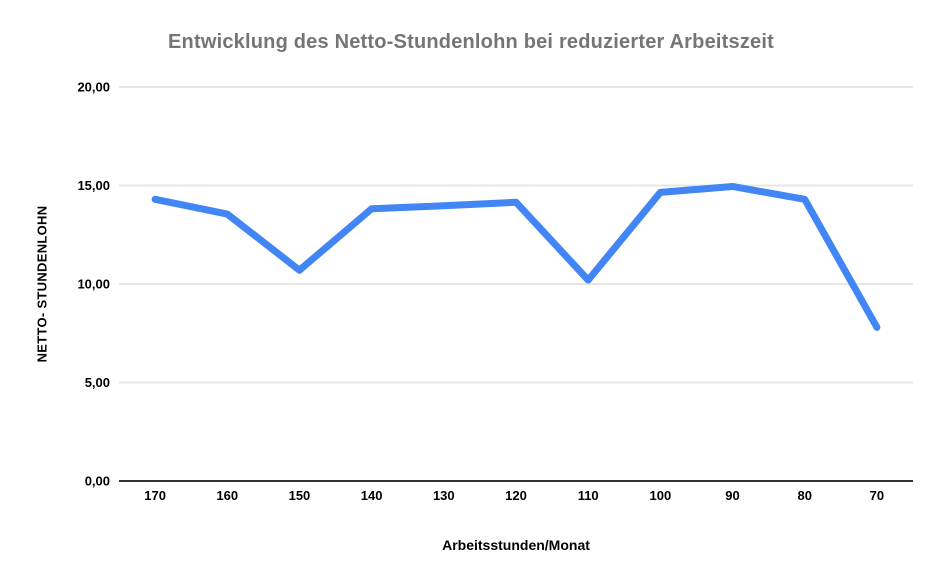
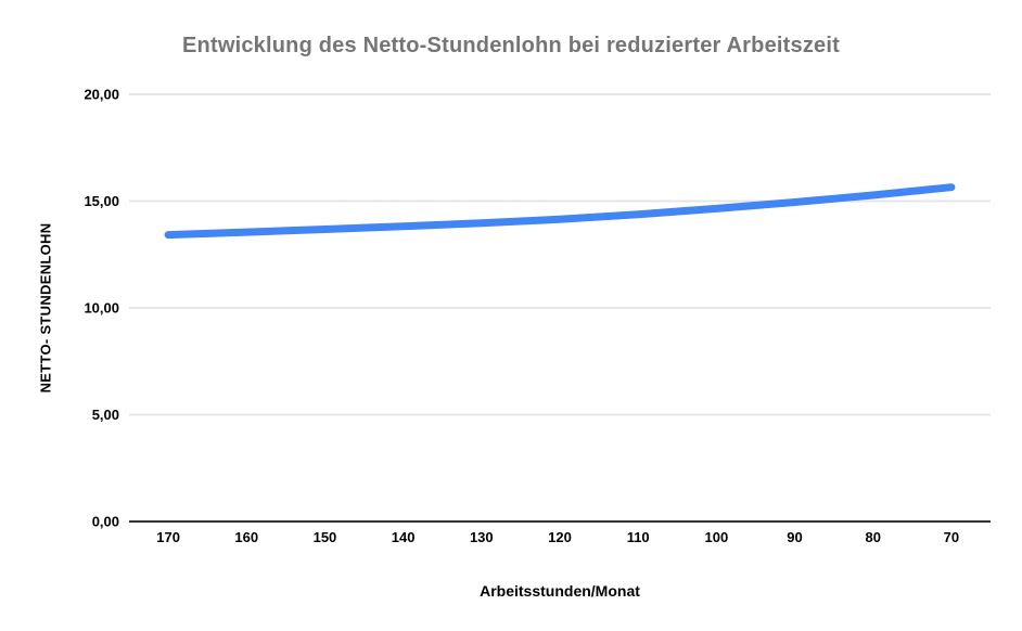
170: 14,3 -> 13,4
150: 10,7 -> 13,7
110: 10,2 -> 14,4
80: 14,3 -> 15,3
70: 7,8 -> 15,7
